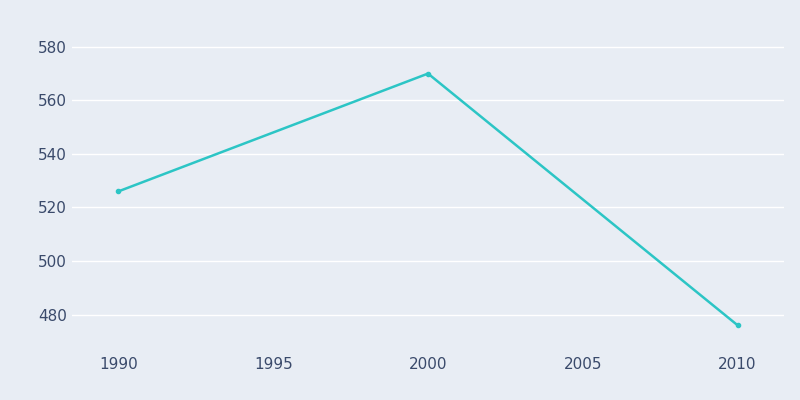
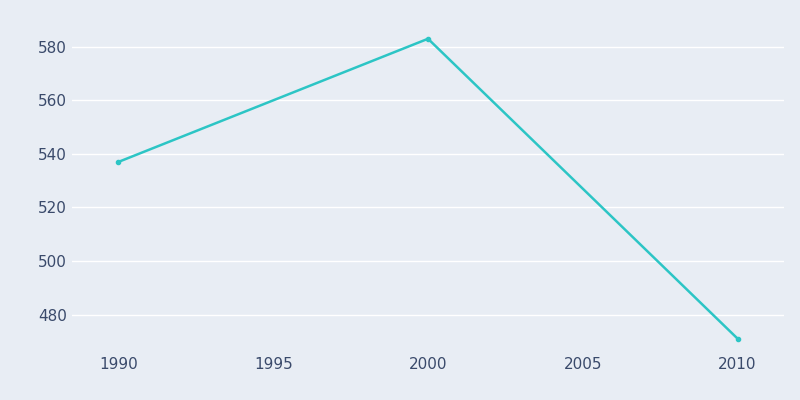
1990: 526 -> 537
2000: 570 -> 583
2010: 476 -> 471
